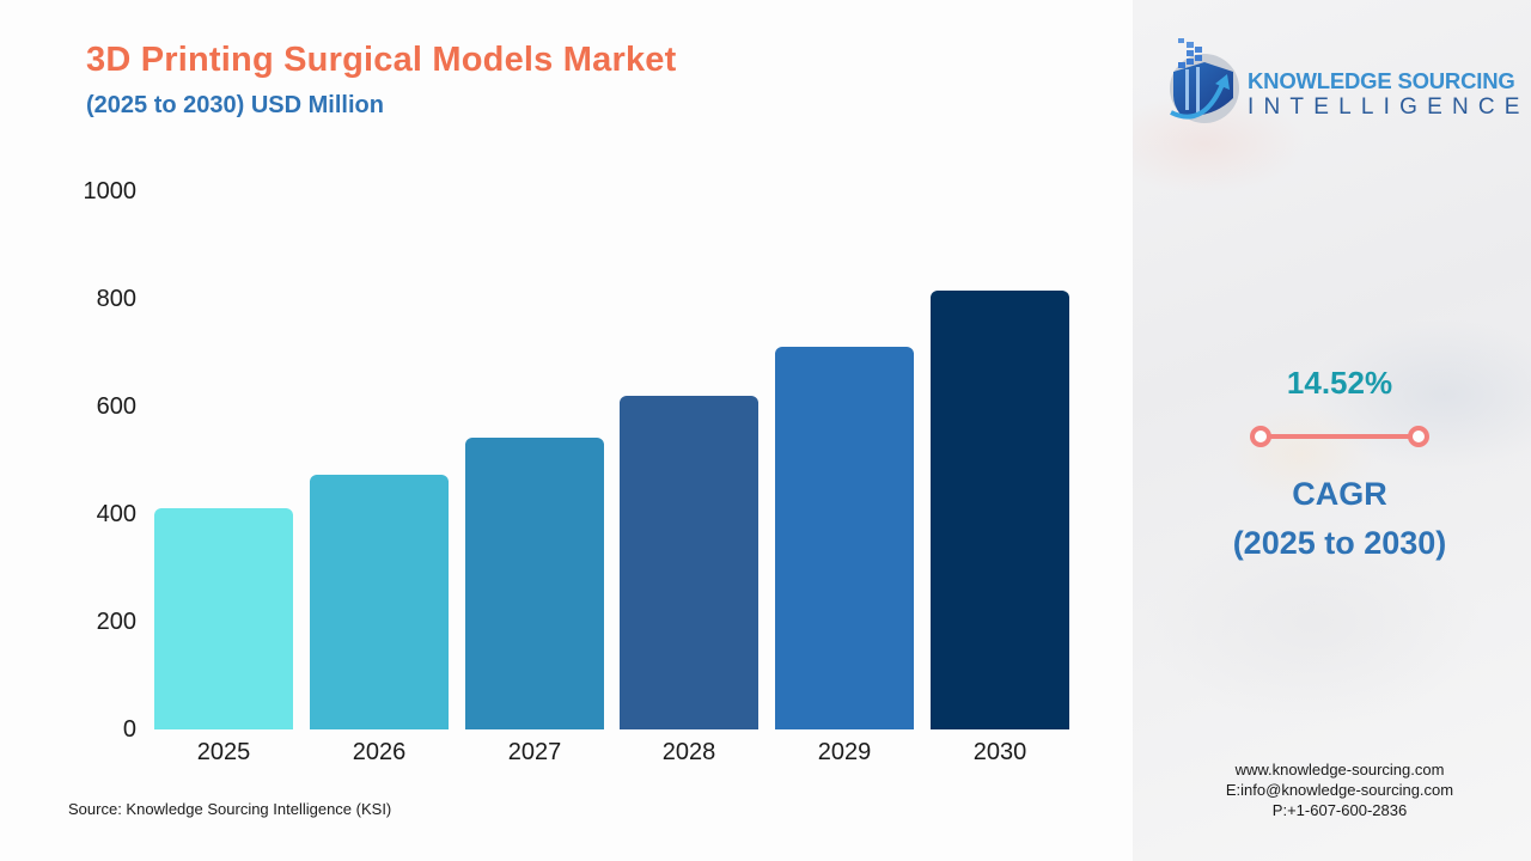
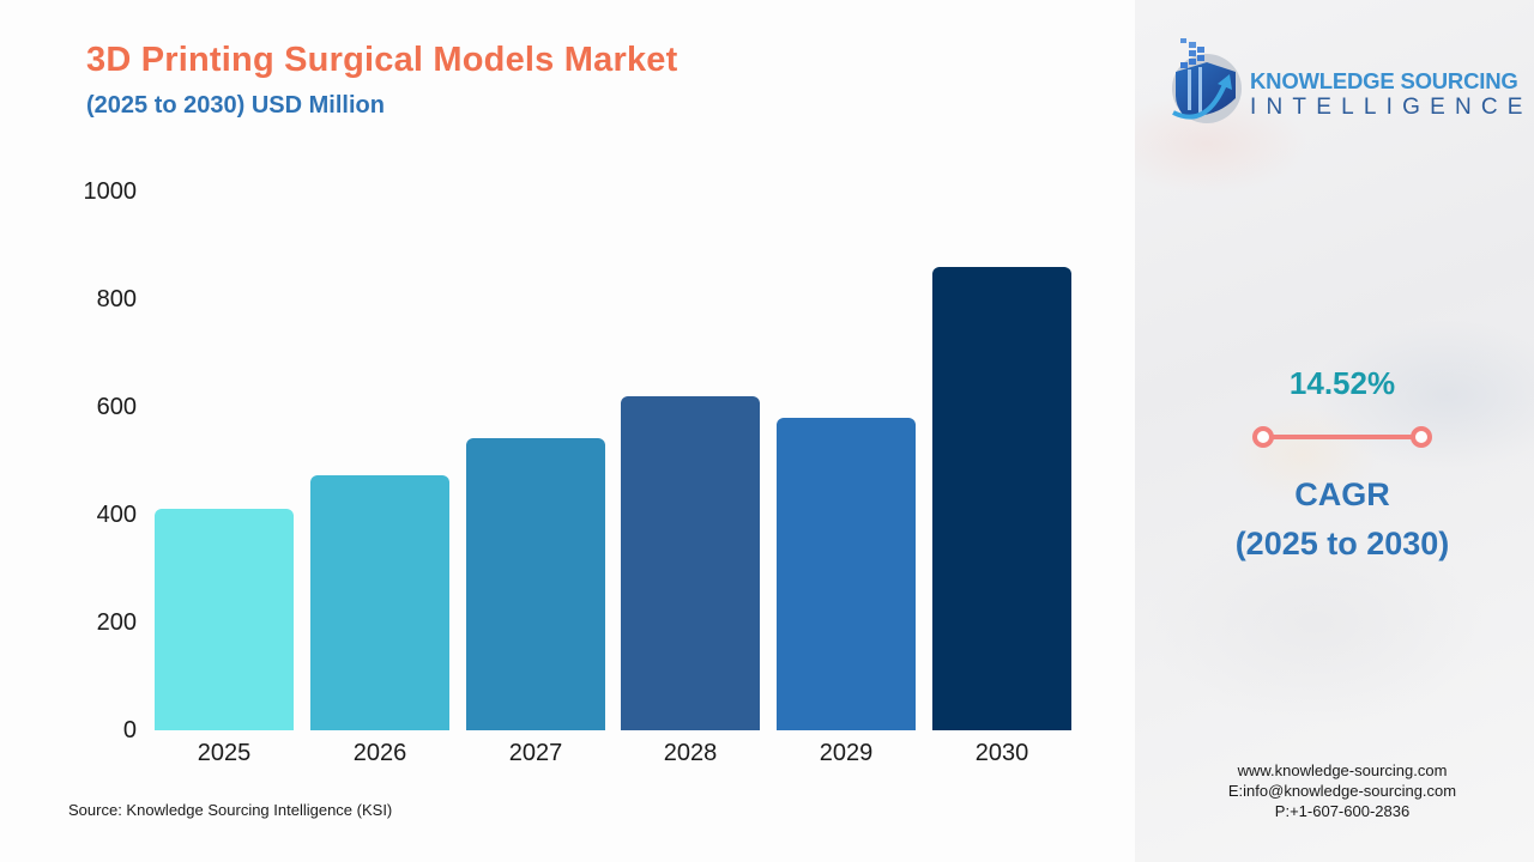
2029: 710 -> 580
2030: 820 -> 860
